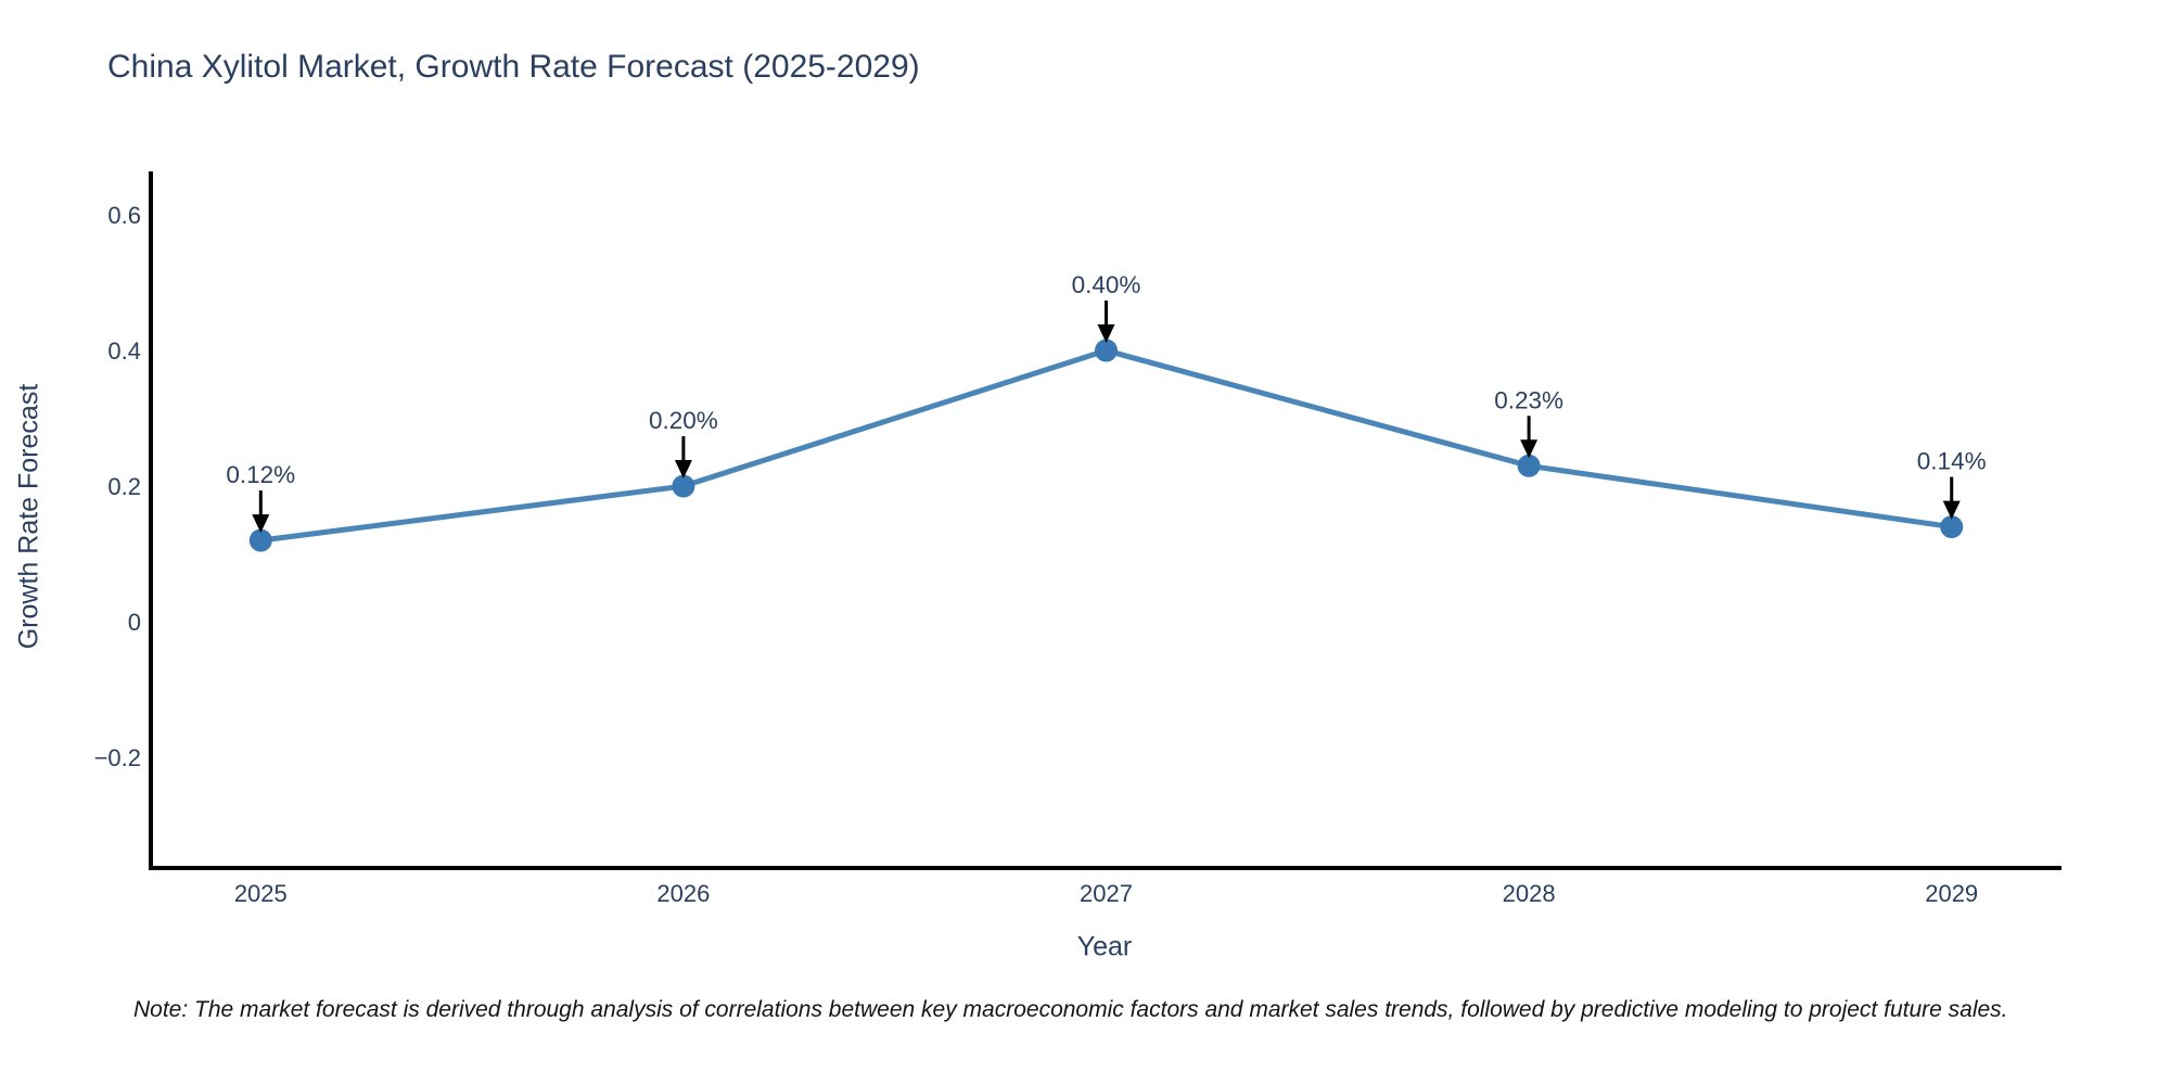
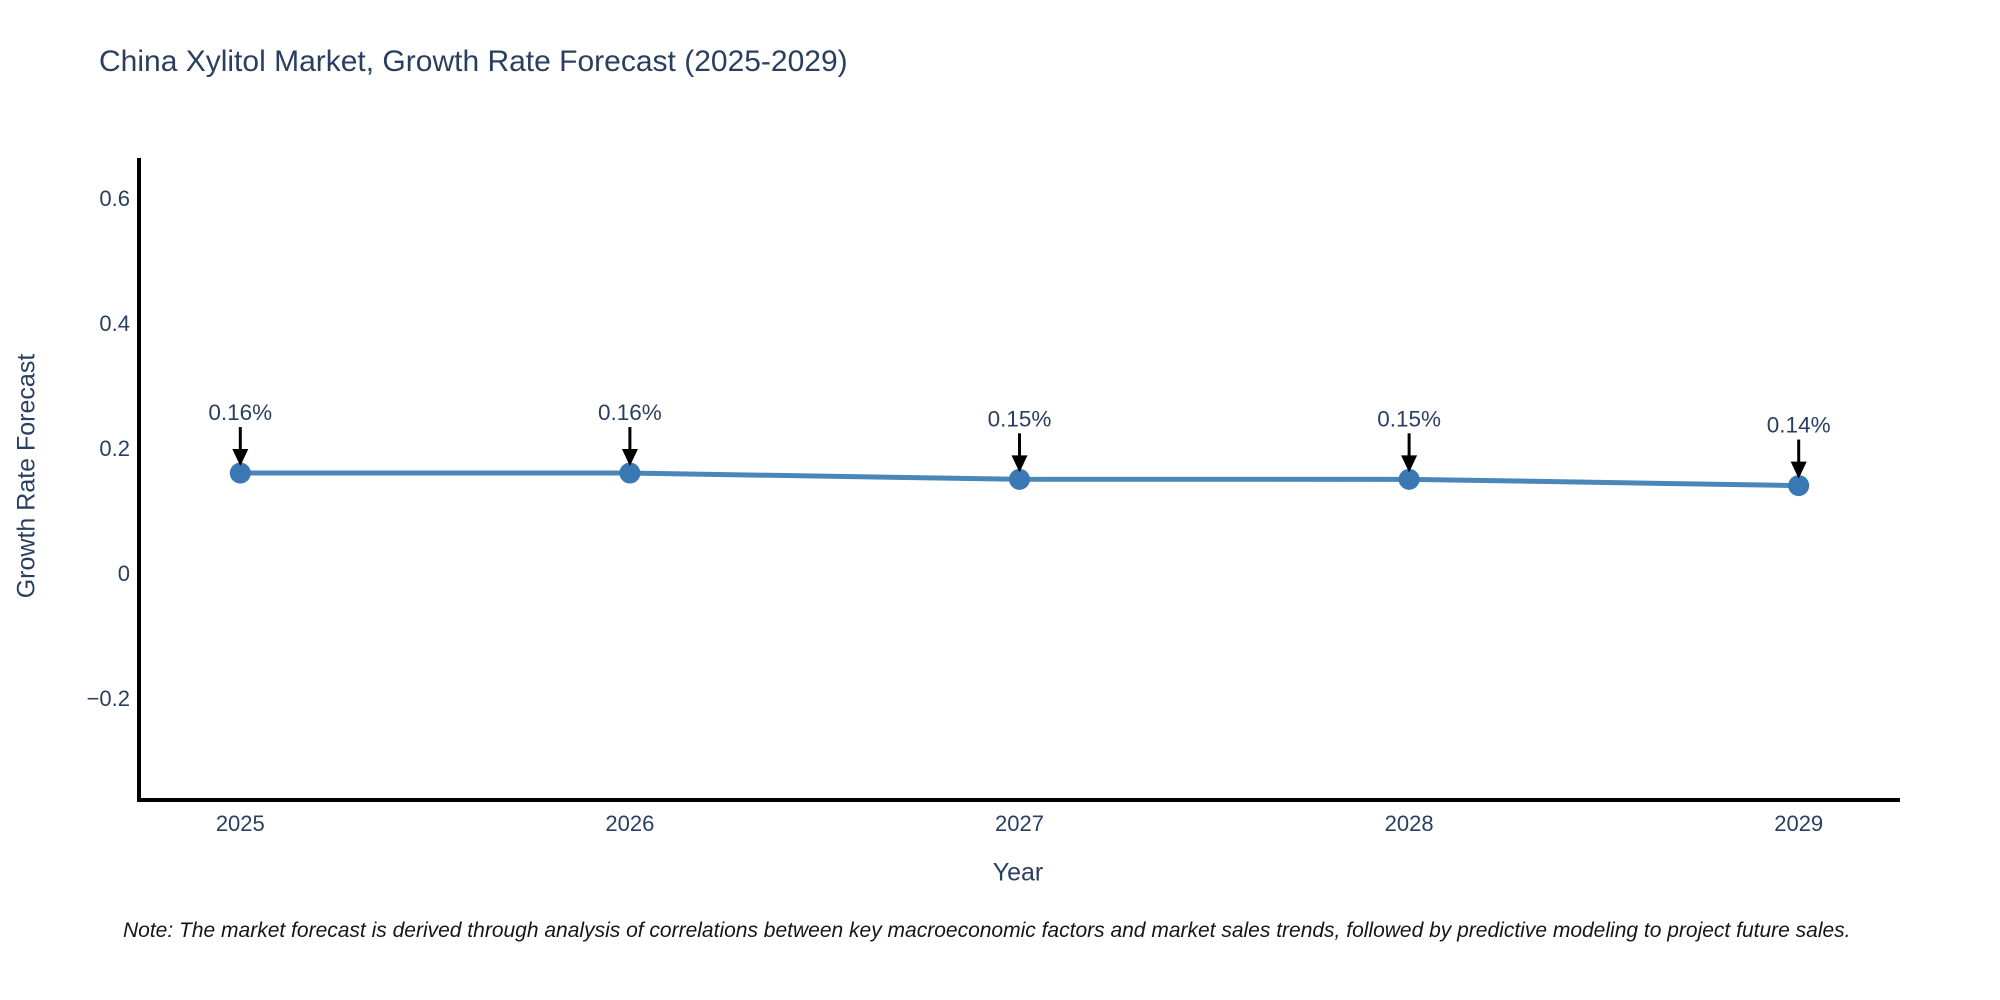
2025: 0.12% -> 0.16%
2026: 0.20% -> 0.16%
2027: 0.40% -> 0.15%
2028: 0.23% -> 0.15%
